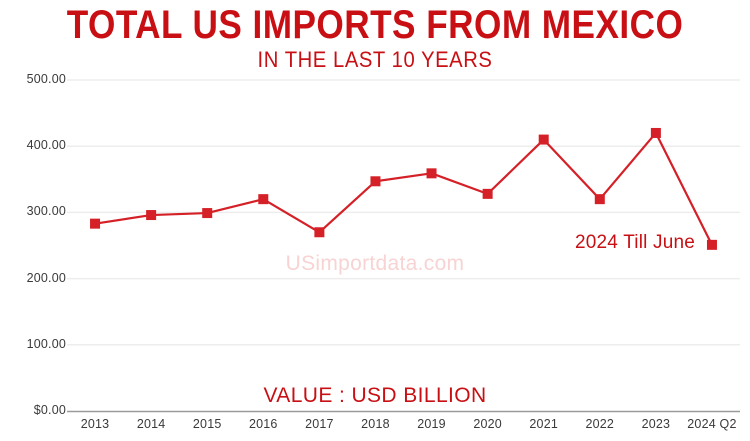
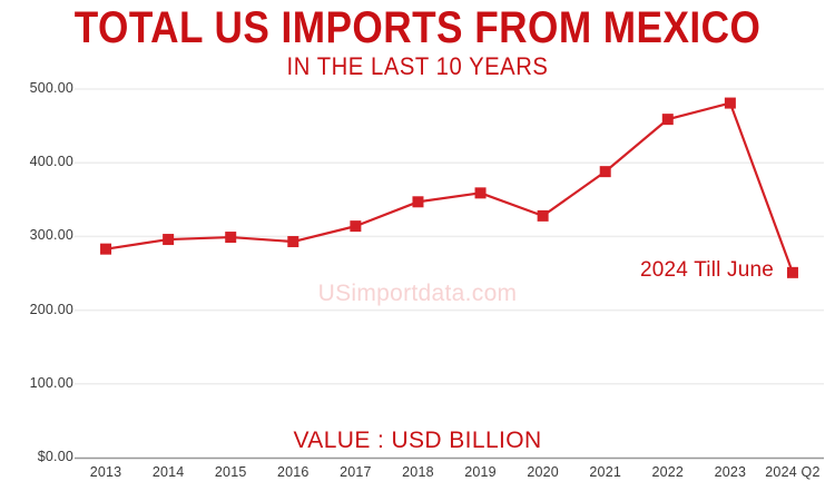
2016: 320 -> 290
2017: 270 -> 310
2021: 410 -> 390
2022: 320 -> 460
2023: 420 -> 480
